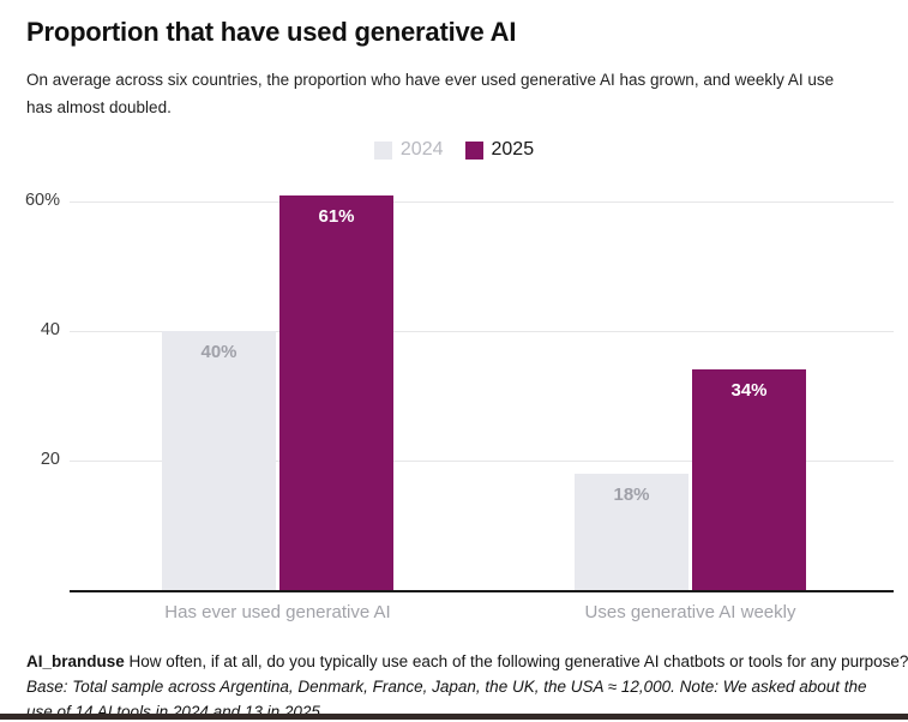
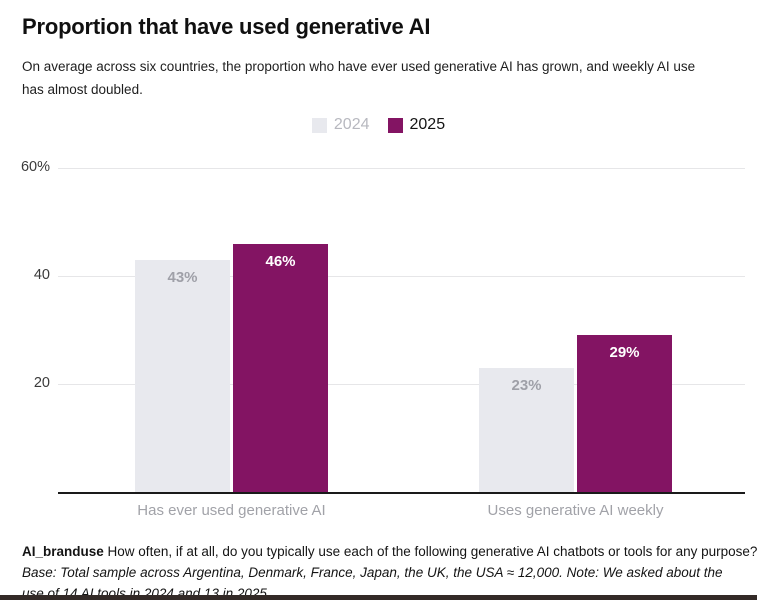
2024/Has ever used generative AI: 40% -> 43%
2025/Has ever used generative AI: 61% -> 46%
2024/Uses generative AI weekly: 18% -> 23%
2025/Uses generative AI weekly: 34% -> 29%
